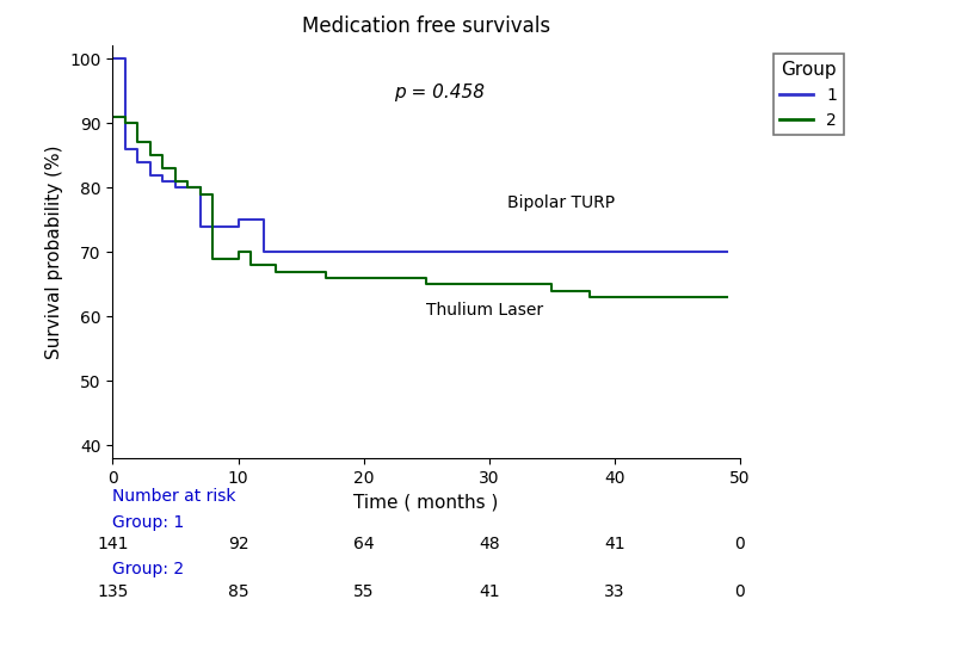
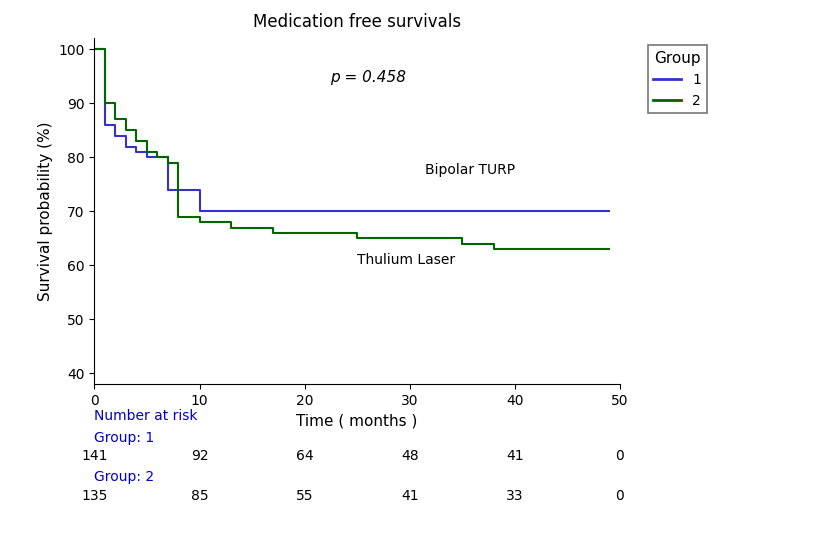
2/0: 91 -> 100
1/10: 75 -> 70
2/10: 70 -> 68
